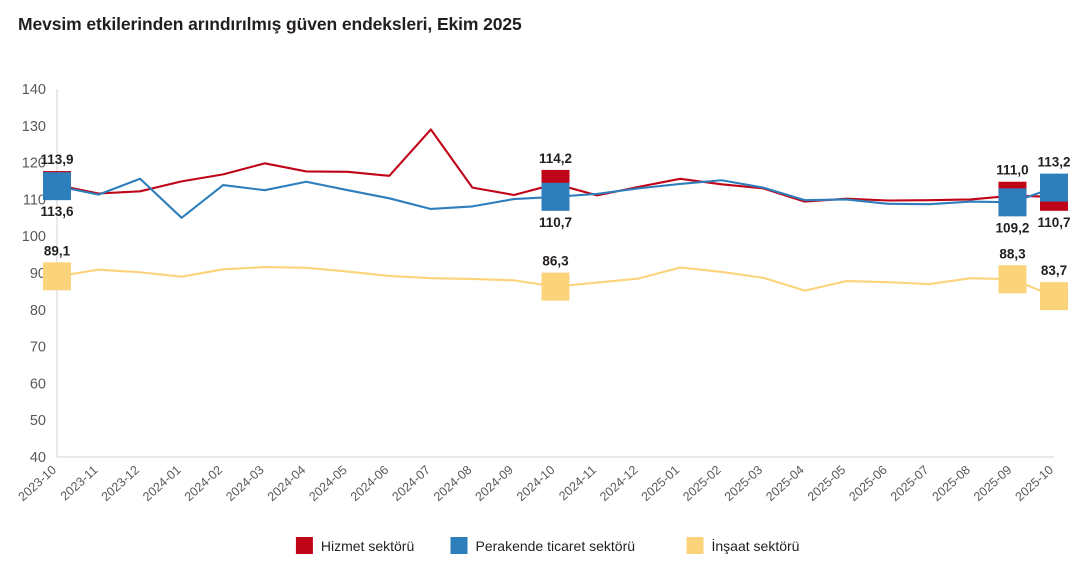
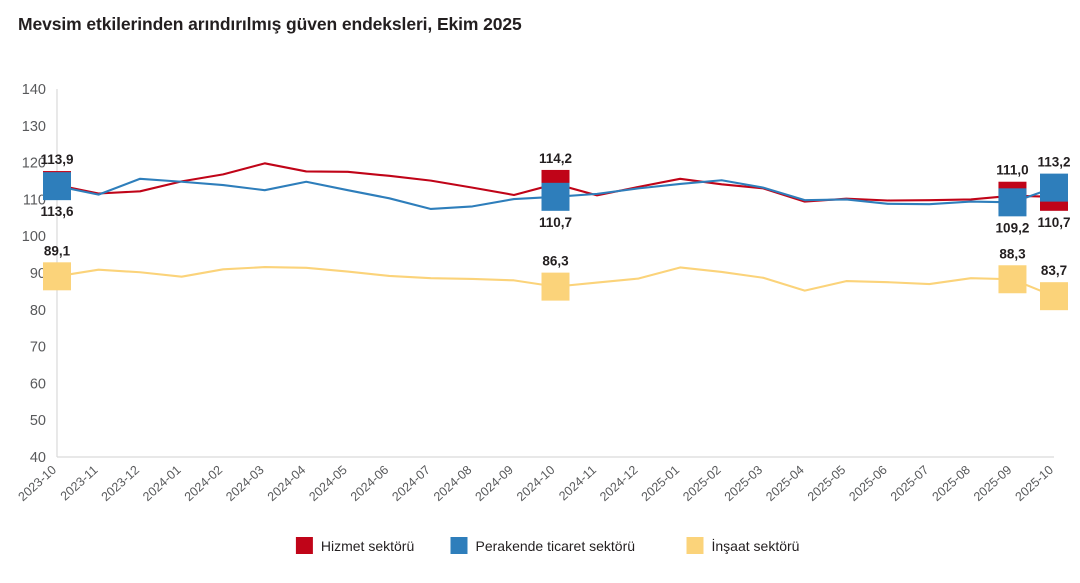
Perakende ticaret sektörü/2024-01: 105 -> 115
Hizmet sektörü/2024-07: 129 -> 115
